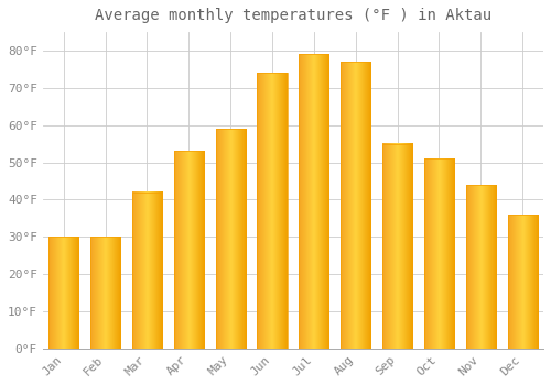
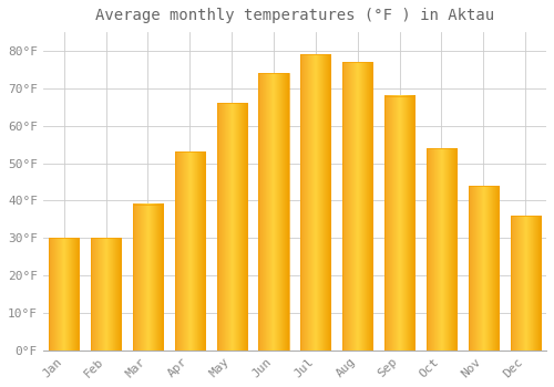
Mar: 42°F -> 39°F
May: 59°F -> 66°F
Sep: 55°F -> 68°F
Oct: 51°F -> 54°F
